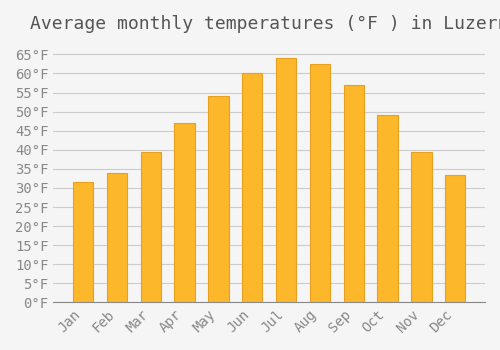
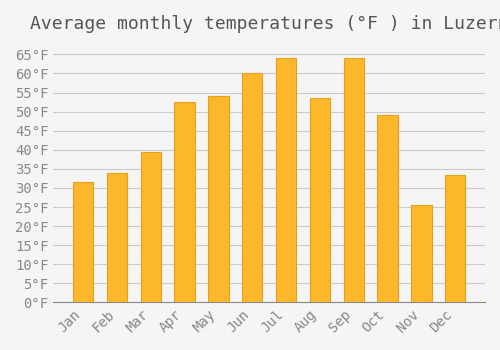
Apr: 47.0°F -> 52.5°F
Aug: 62.5°F -> 53.5°F
Sep: 57.0°F -> 64.0°F
Nov: 39.5°F -> 25.5°F
